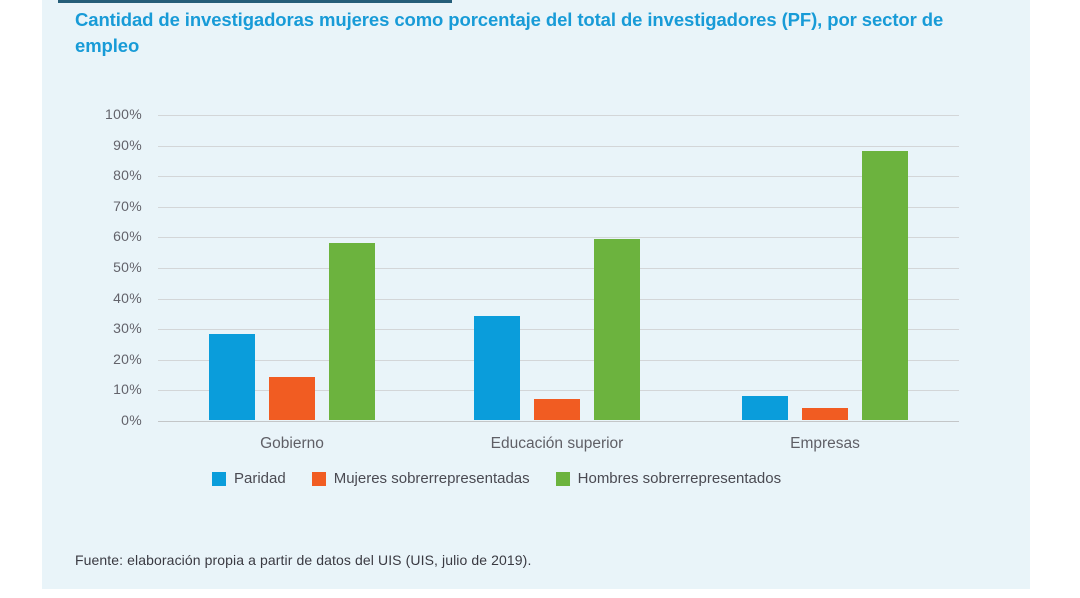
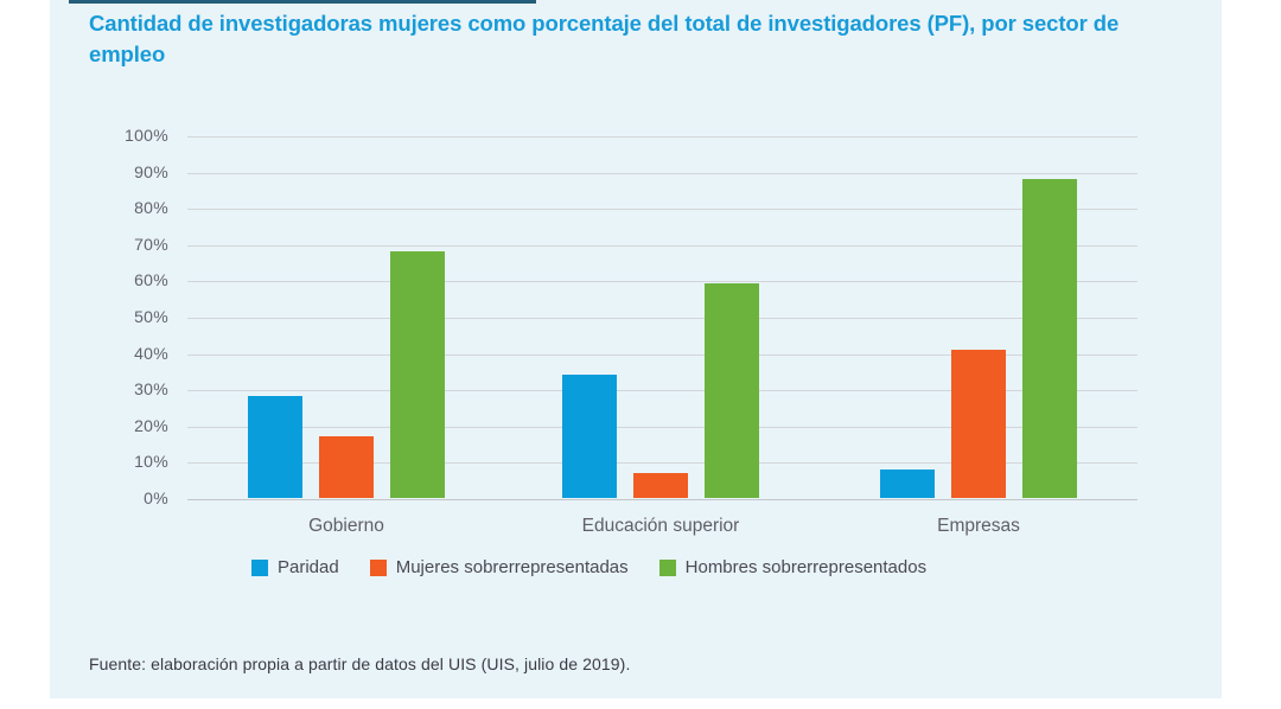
Mujeres sobrerrepresentadas/Gobierno: 14% -> 17%
Hombres sobrerrepresentados/Gobierno: 58% -> 68%
Mujeres sobrerrepresentadas/Empresas: 4% -> 41%
